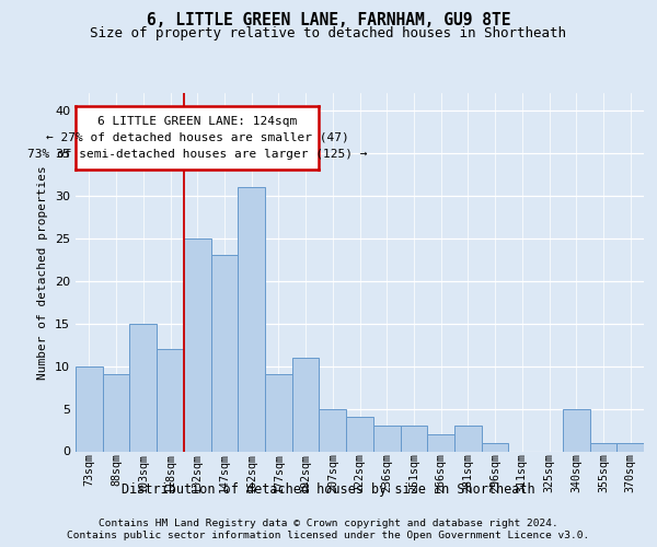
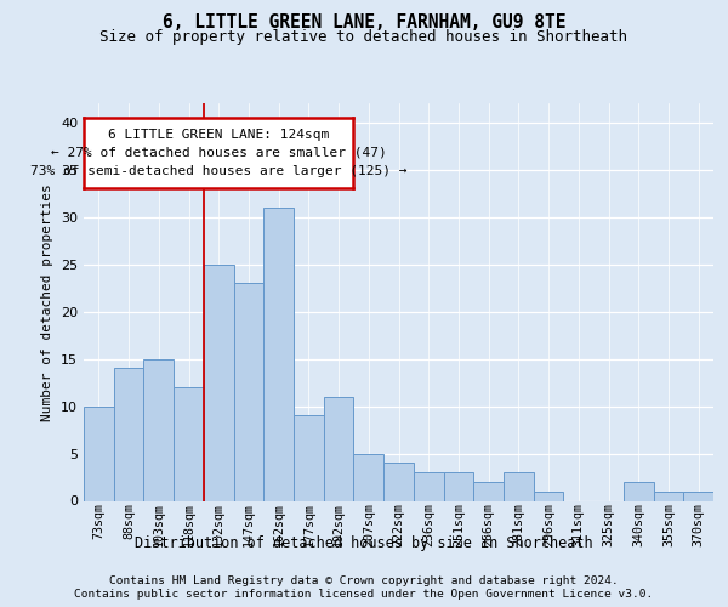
88sqm: 9 -> 14
340sqm: 5 -> 2
